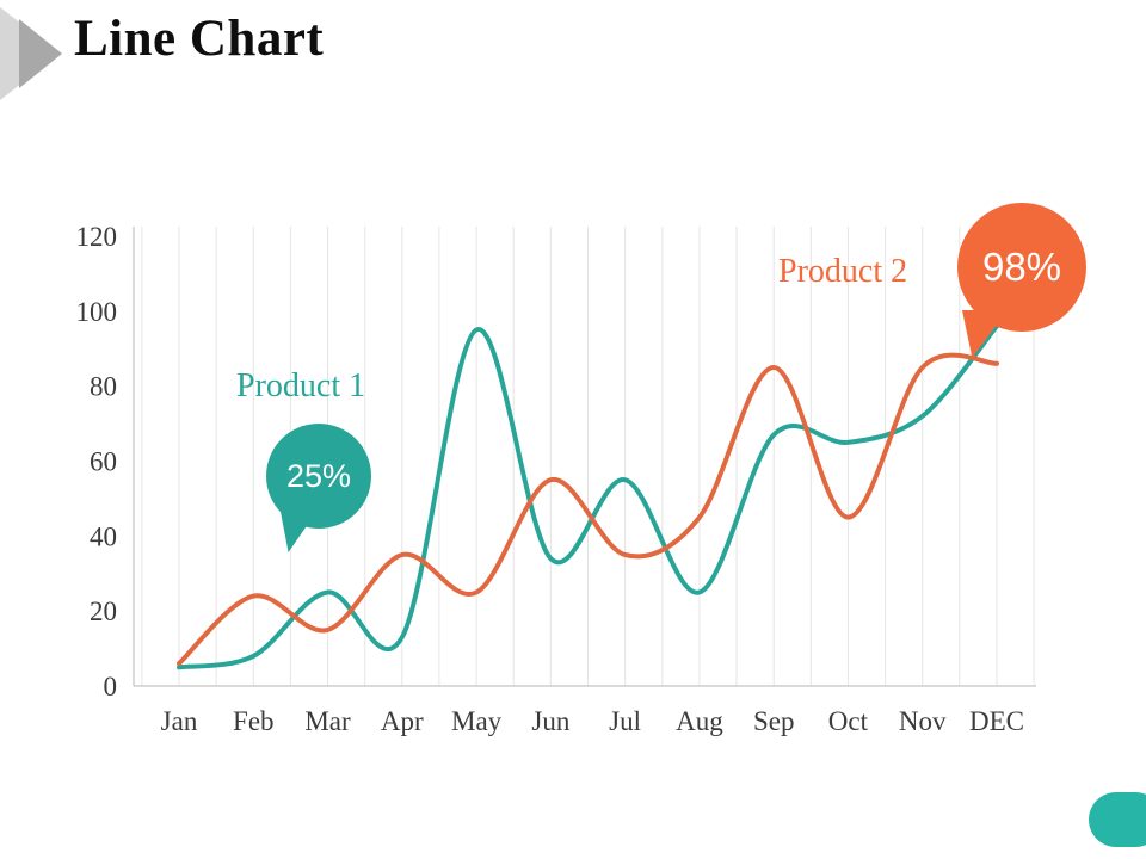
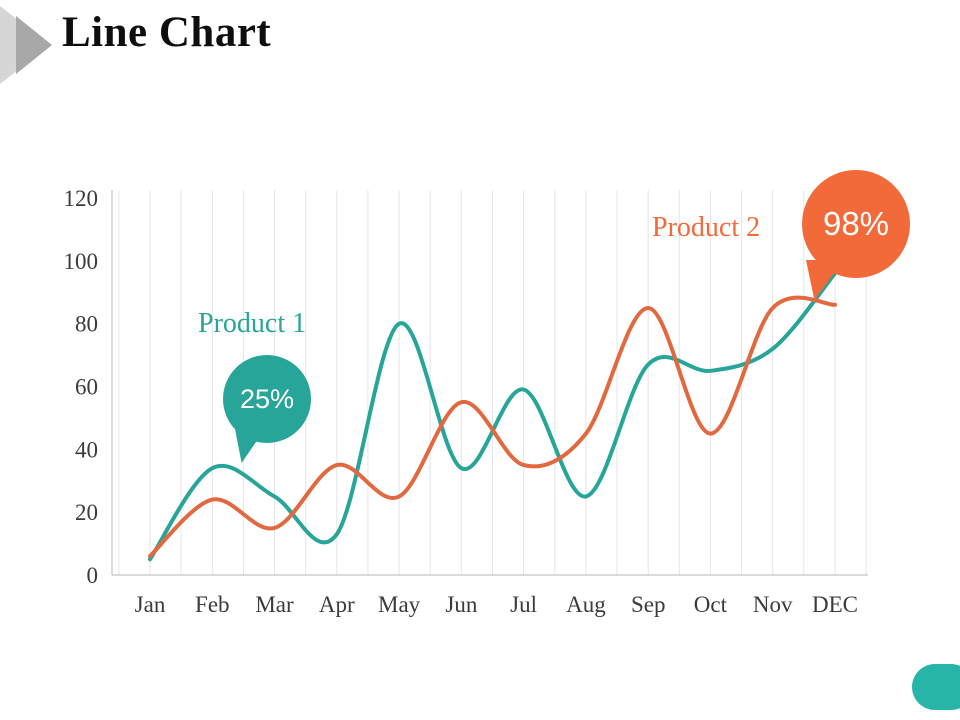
Product 1/Feb: 8 -> 34
Product 1/May: 95 -> 80
Product 1/Jul: 55 -> 59
